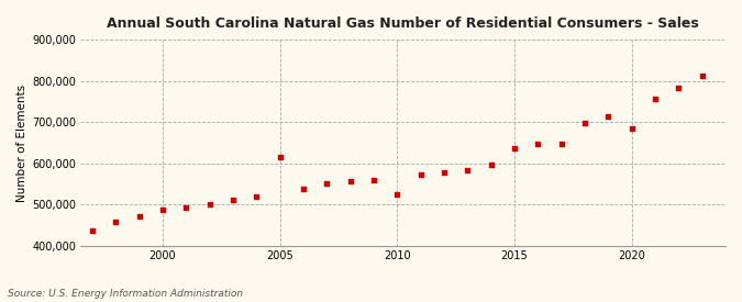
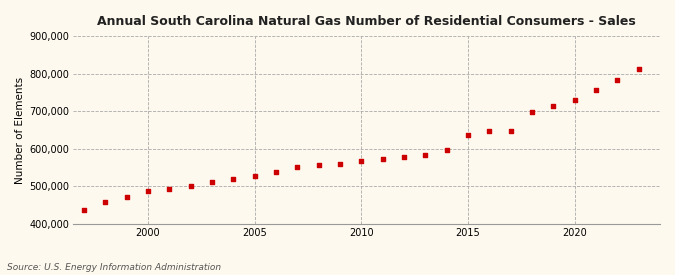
2005: 615,000 -> 527,000
2010: 525,000 -> 567,000
2020: 685,000 -> 731,000
